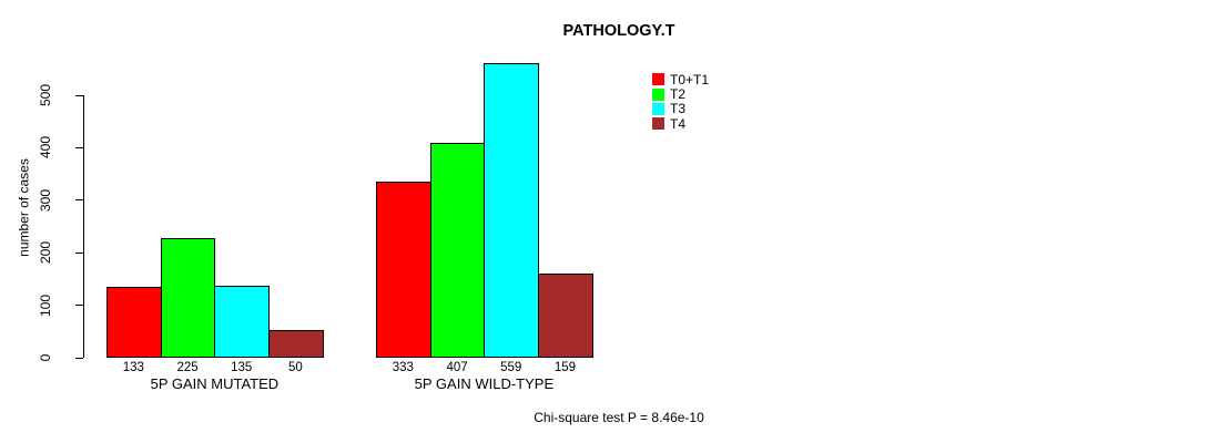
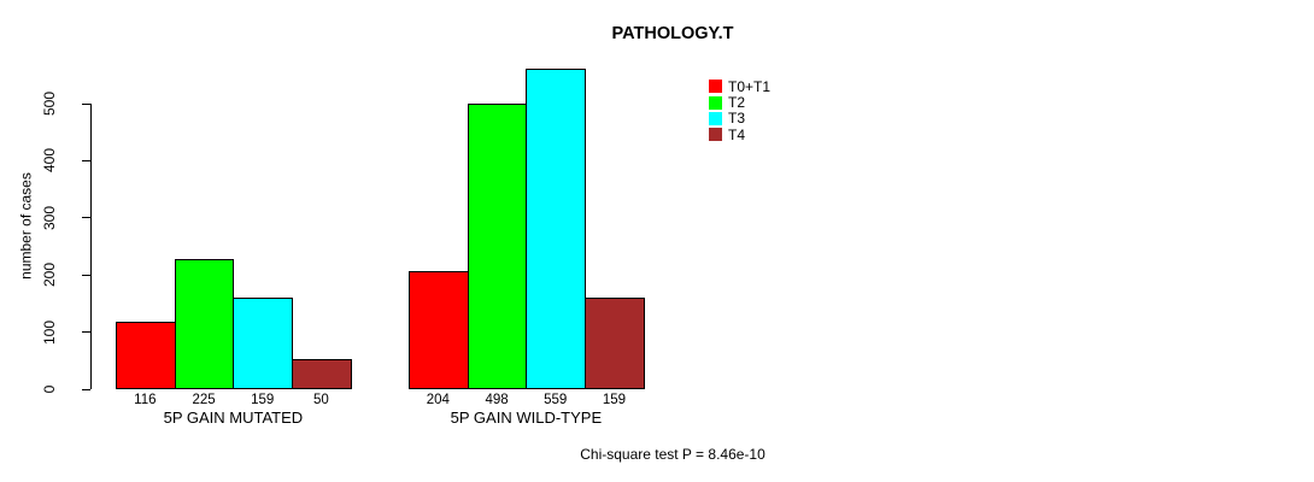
T0+T1/5P GAIN MUTATED: 133 -> 116
T3/5P GAIN MUTATED: 135 -> 159
T0+T1/5P GAIN WILD-TYPE: 333 -> 204
T2/5P GAIN WILD-TYPE: 407 -> 498
